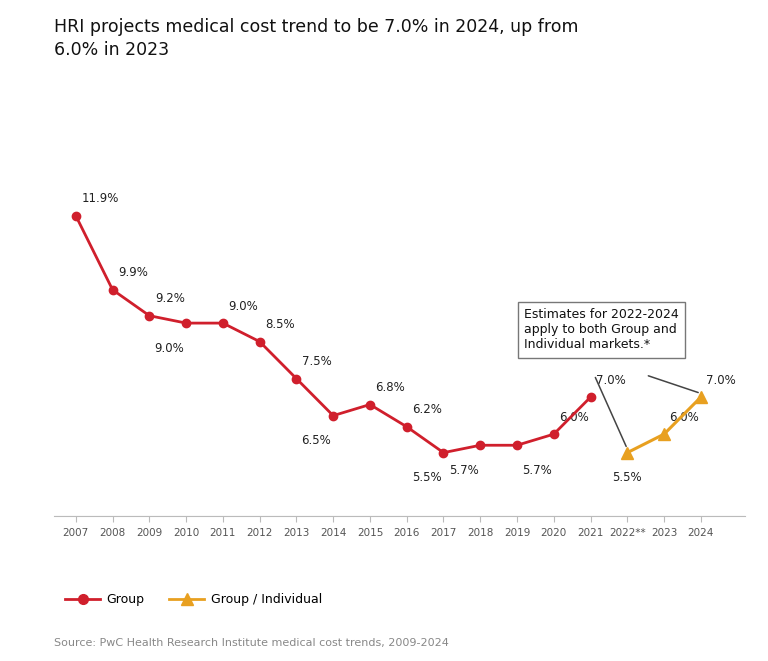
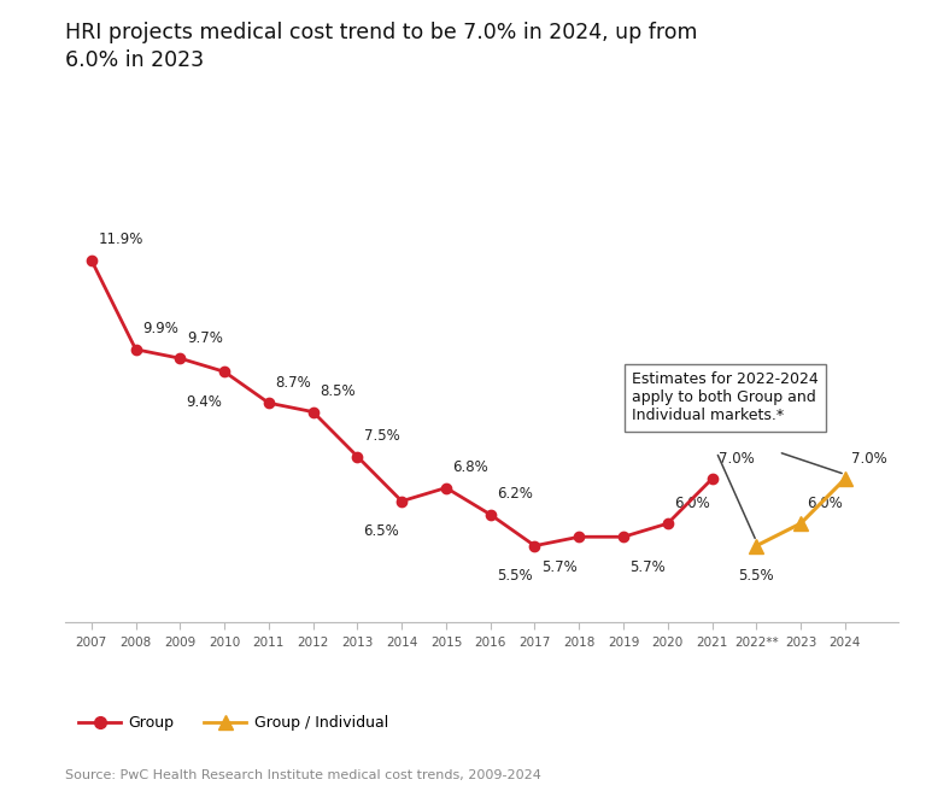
Group/2009: 9.2% -> 9.7%
Group/2010: 9.0% -> 9.4%
Group/2011: 9.0% -> 8.7%
